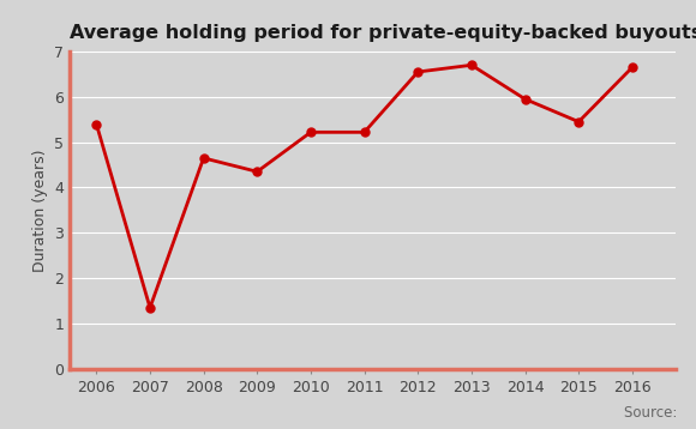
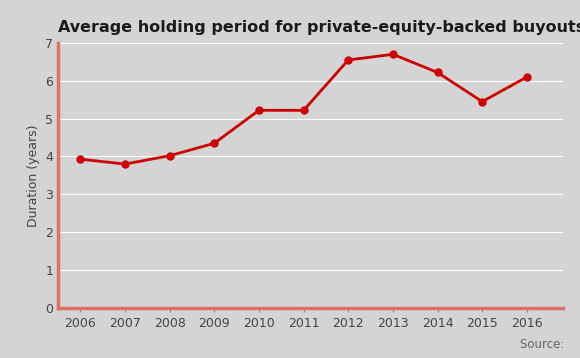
2006: 5.40 -> 3.93
2007: 1.35 -> 3.80
2008: 4.65 -> 4.02
2014: 5.95 -> 6.22
2016: 6.65 -> 6.10
